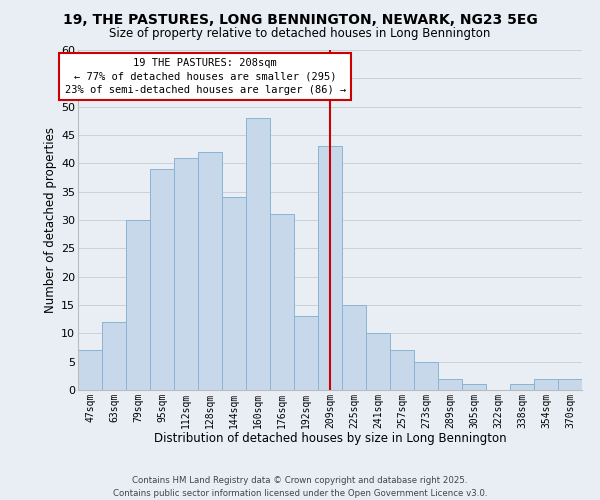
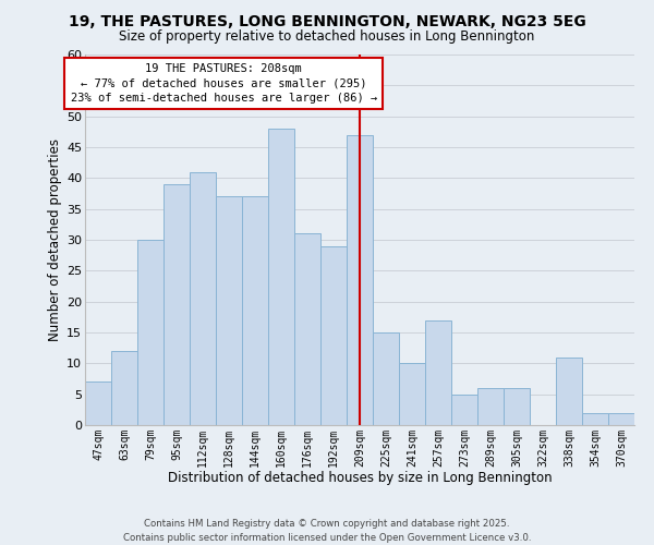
128sqm: 42 -> 37
144sqm: 34 -> 37
192sqm: 13 -> 29
209sqm: 43 -> 47
257sqm: 7 -> 17
289sqm: 2 -> 6
305sqm: 1 -> 6
338sqm: 1 -> 11
